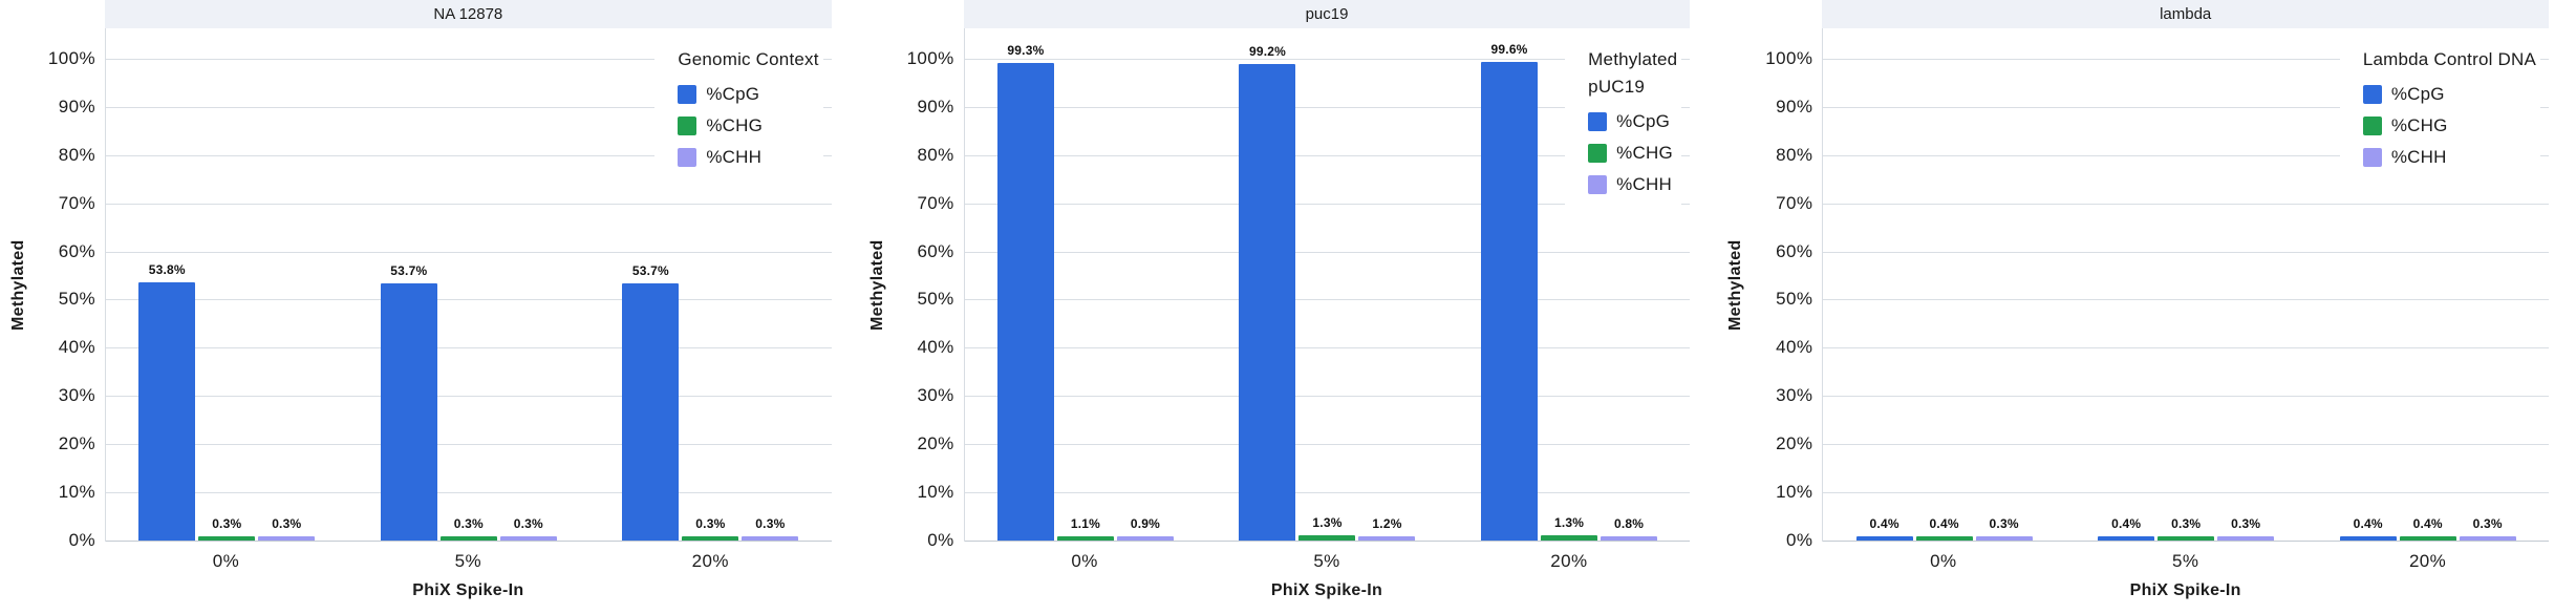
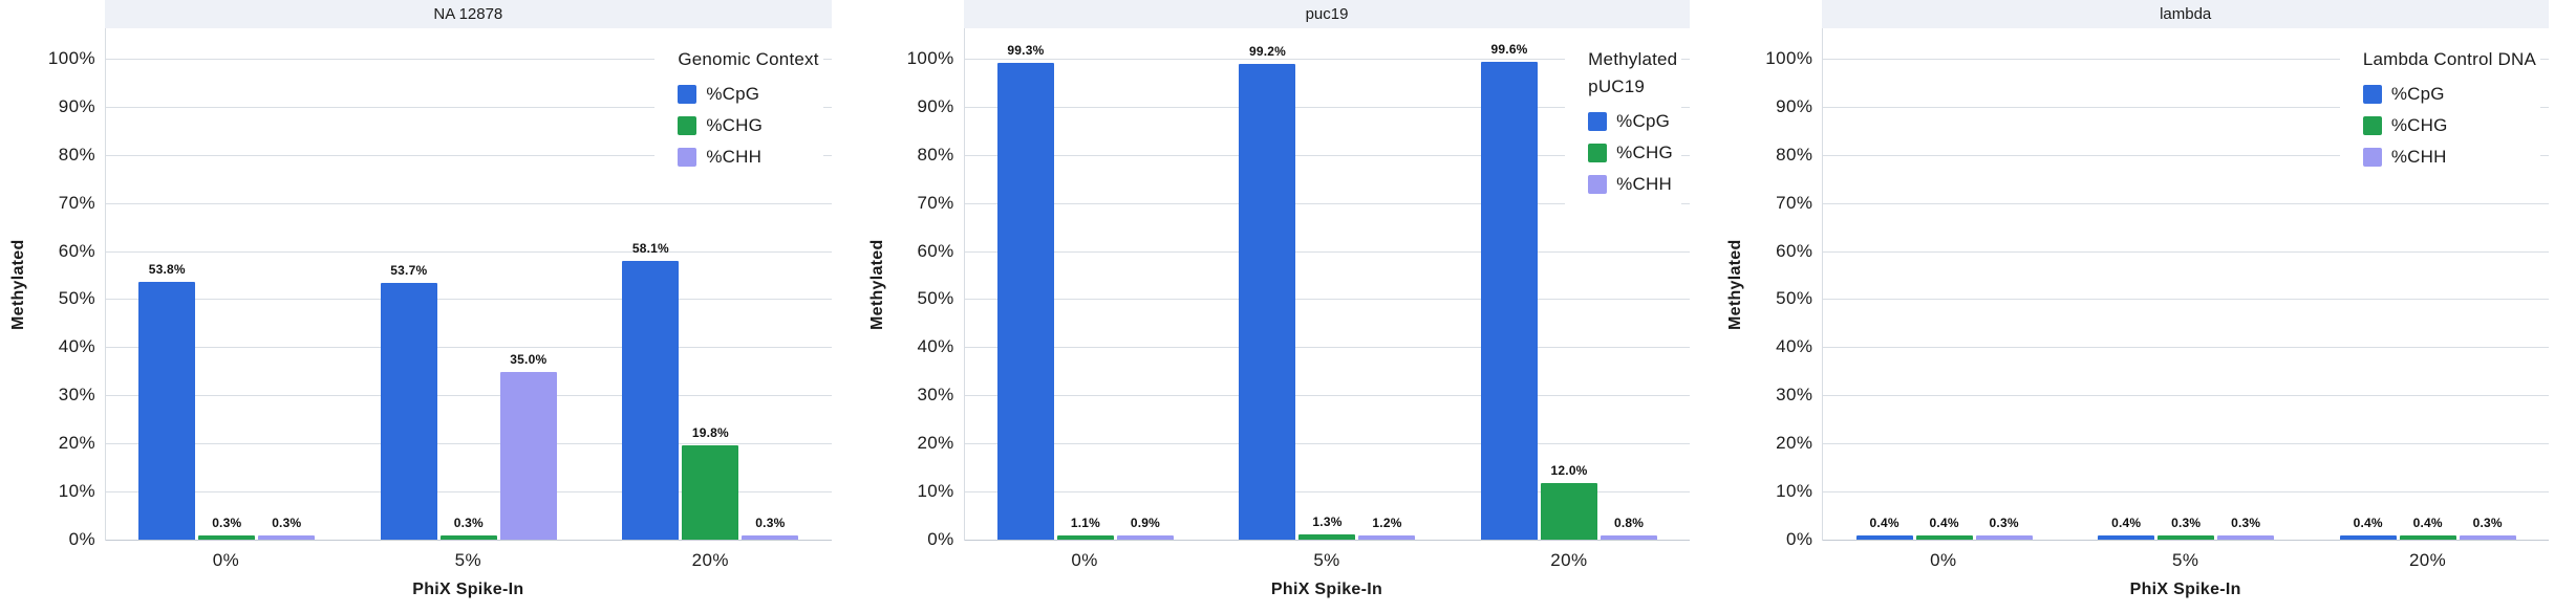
NA 12878/%CHH/5%: 0.3% -> 35.0%
NA 12878/%CpG/20%: 53.7% -> 58.1%
NA 12878/%CHG/20%: 0.3% -> 19.8%
puc19/%CHG/20%: 1.3% -> 12.0%
